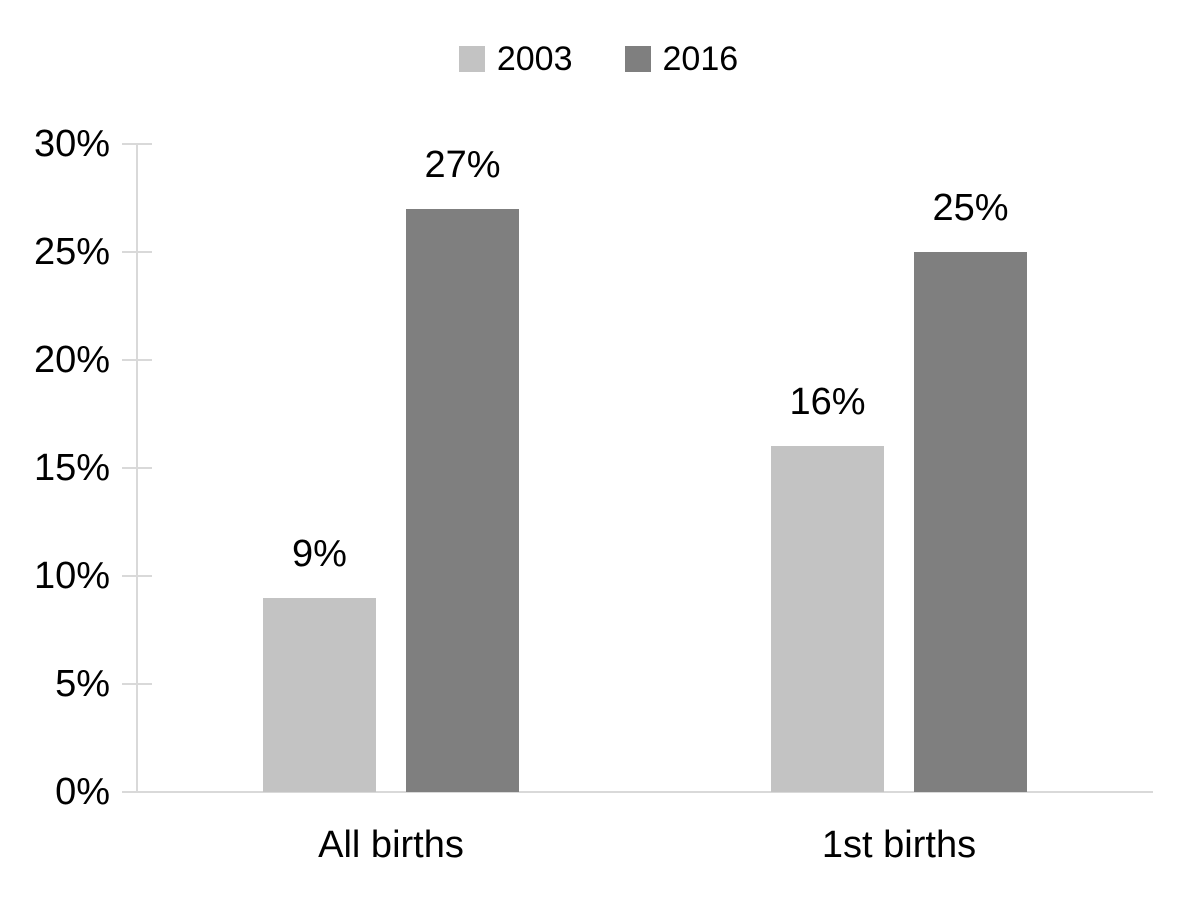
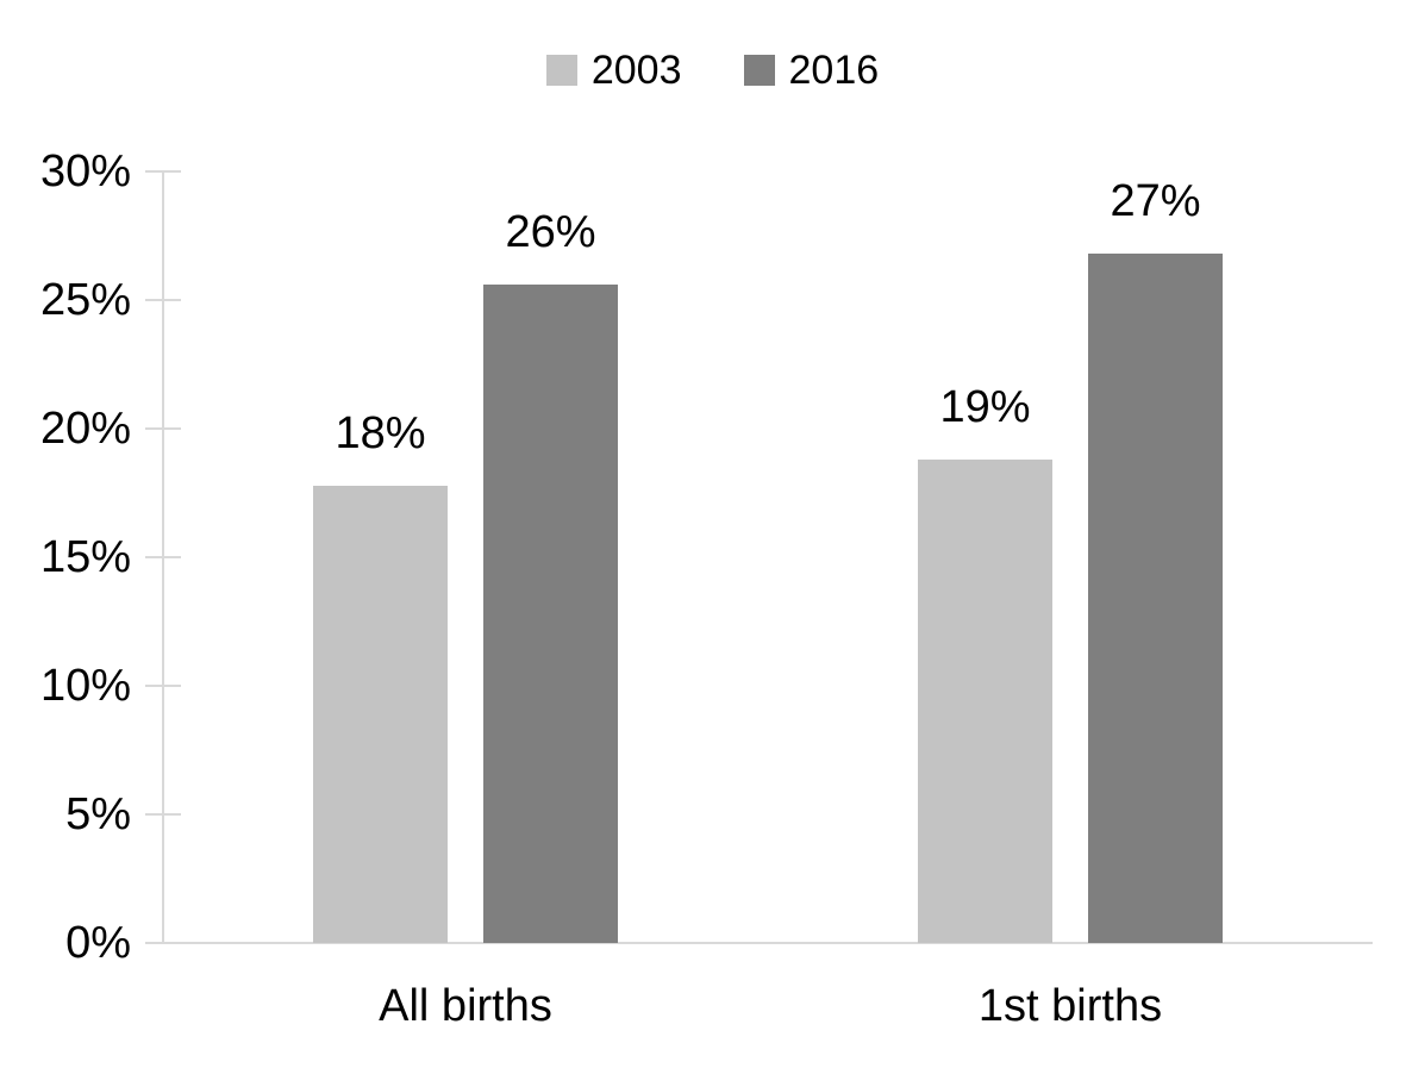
2003/All births: 9% -> 18%
2016/All births: 27% -> 26%
2003/1st births: 16% -> 19%
2016/1st births: 25% -> 27%
